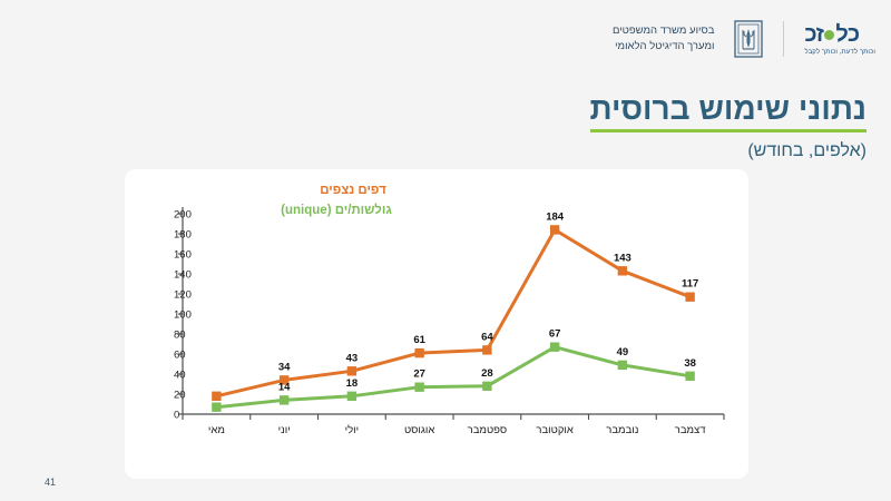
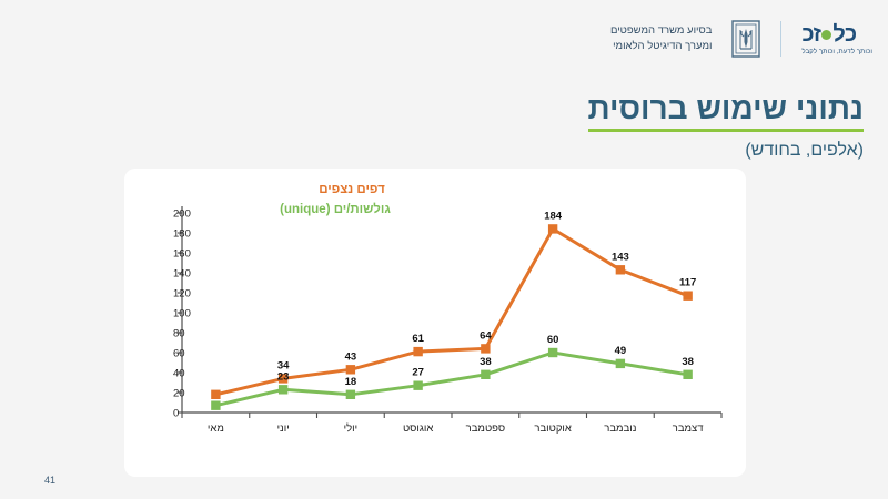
גולשות/ים (unique)/יוני: 14 -> 23
גולשות/ים (unique)/ספטמבר: 28 -> 38
גולשות/ים (unique)/אוקטובר: 67 -> 60
